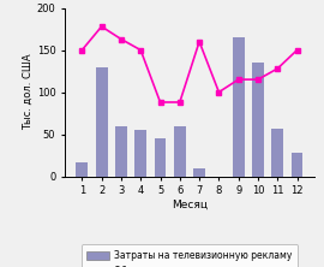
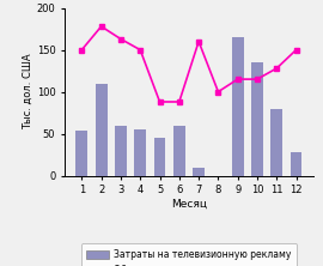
Затраты на телевизионную рекламу/1: 16 -> 53
Затраты на телевизионную рекламу/2: 130 -> 110
Затраты на телевизионную рекламу/11: 56 -> 80
